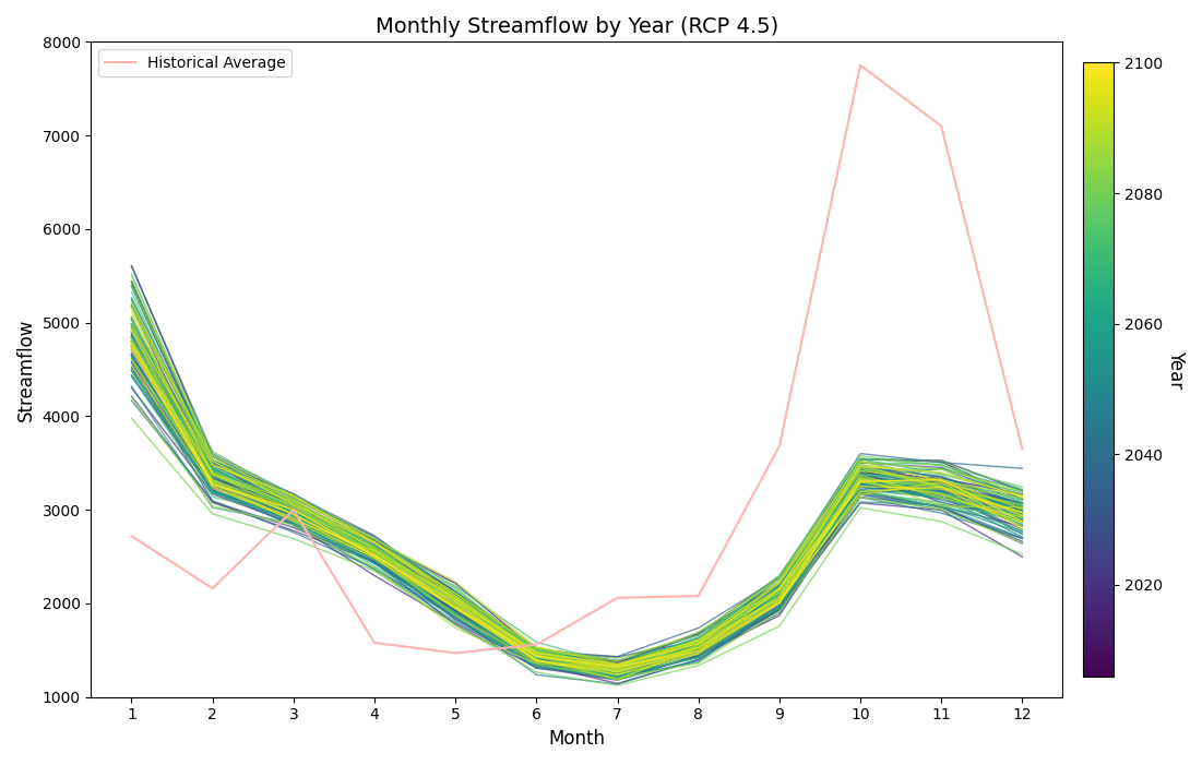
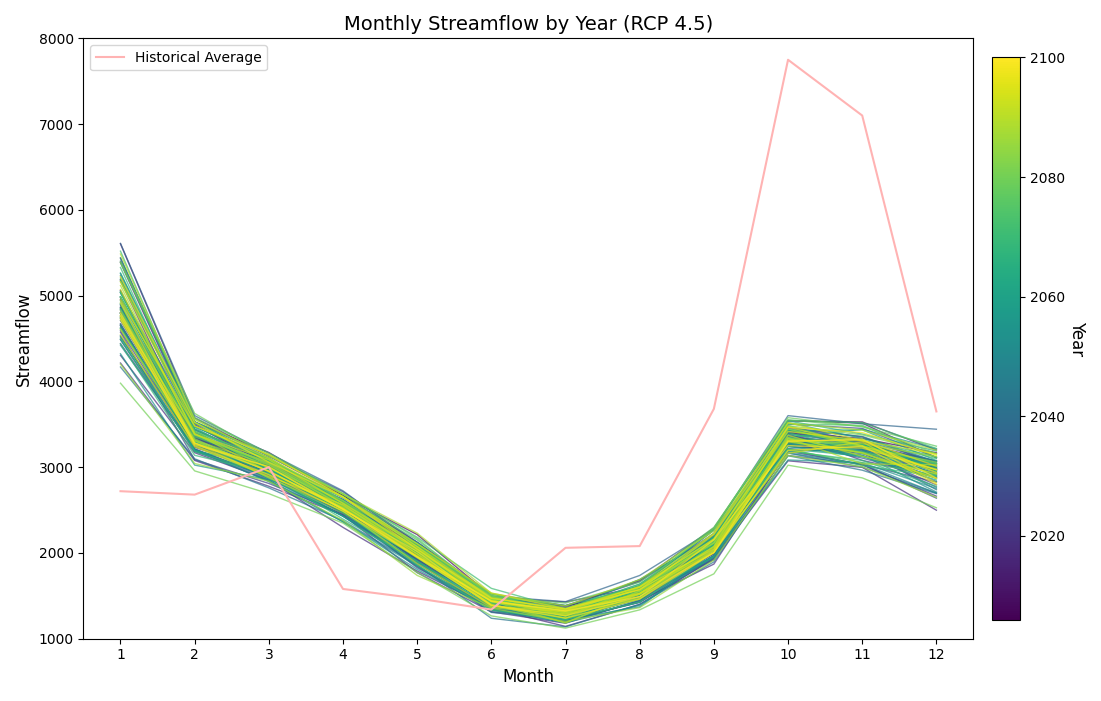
Historical Average/2: 2160 -> 2680
Historical Average/6: 1560 -> 1340
